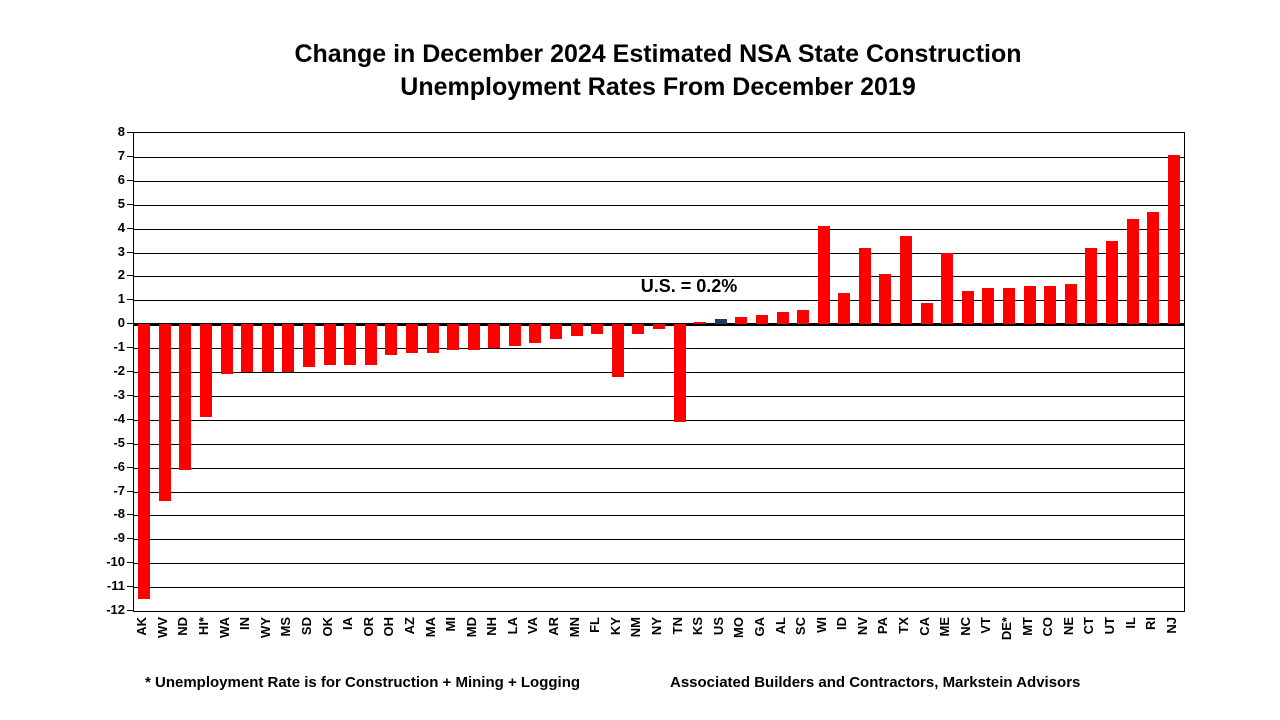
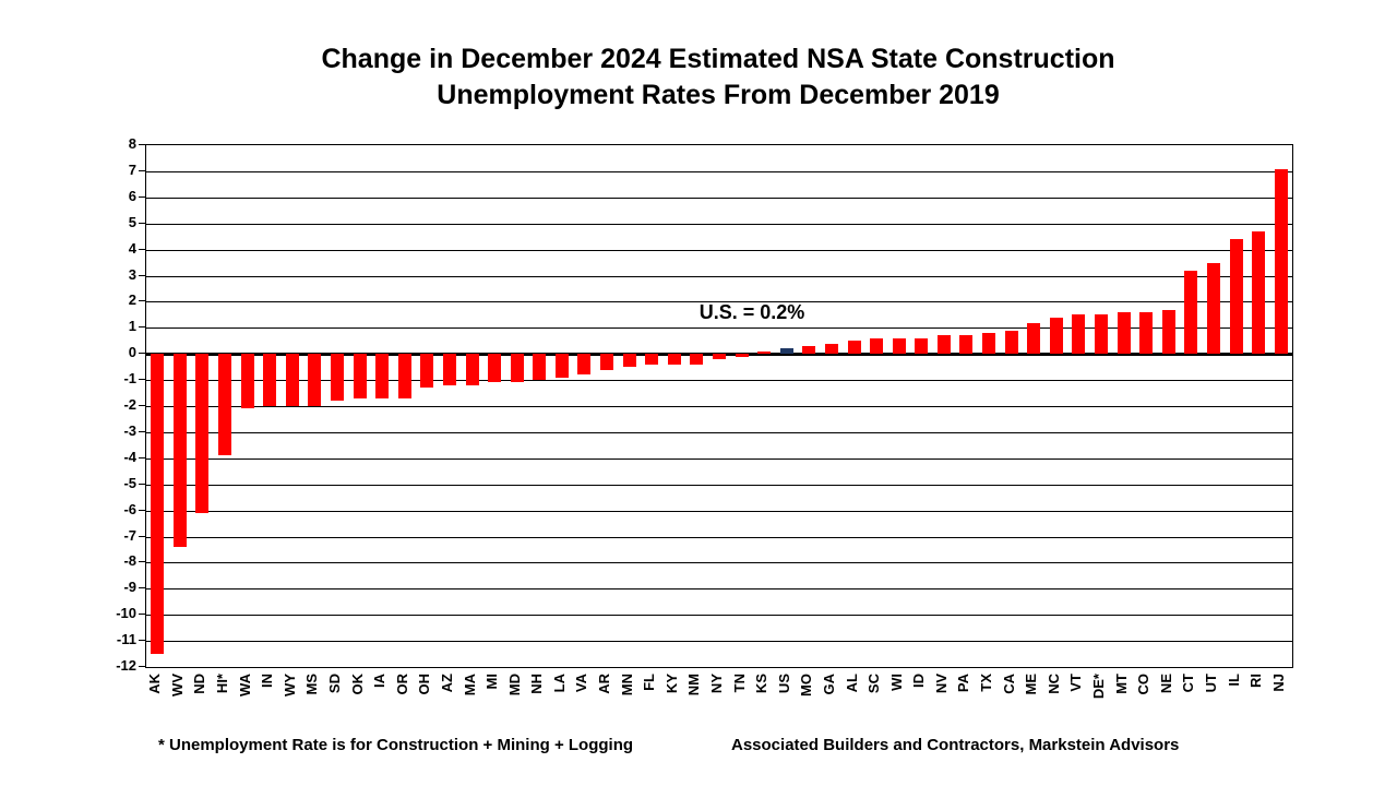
KY: -2.2 -> -0.4
TN: -4.1 -> -0.1
WI: 4.1 -> 0.6
ID: 1.3 -> 0.6
NV: 3.2 -> 0.7
PA: 2.1 -> 0.7
TX: 3.7 -> 0.8
ME: 3.0 -> 1.2
